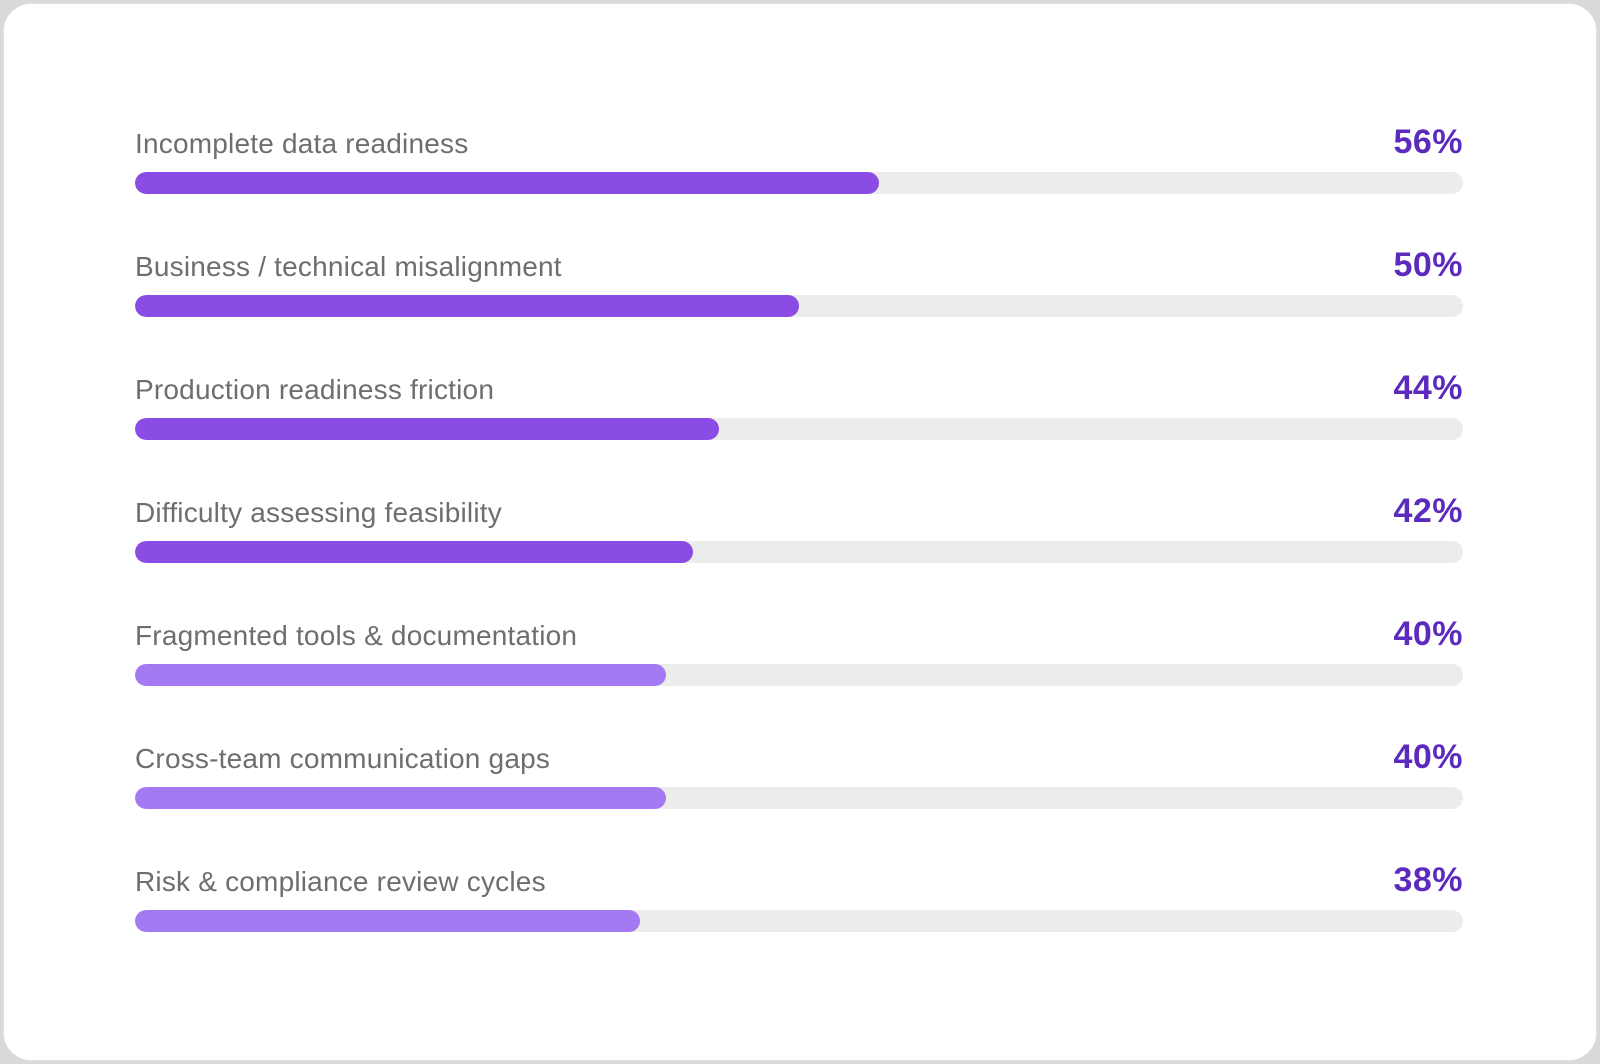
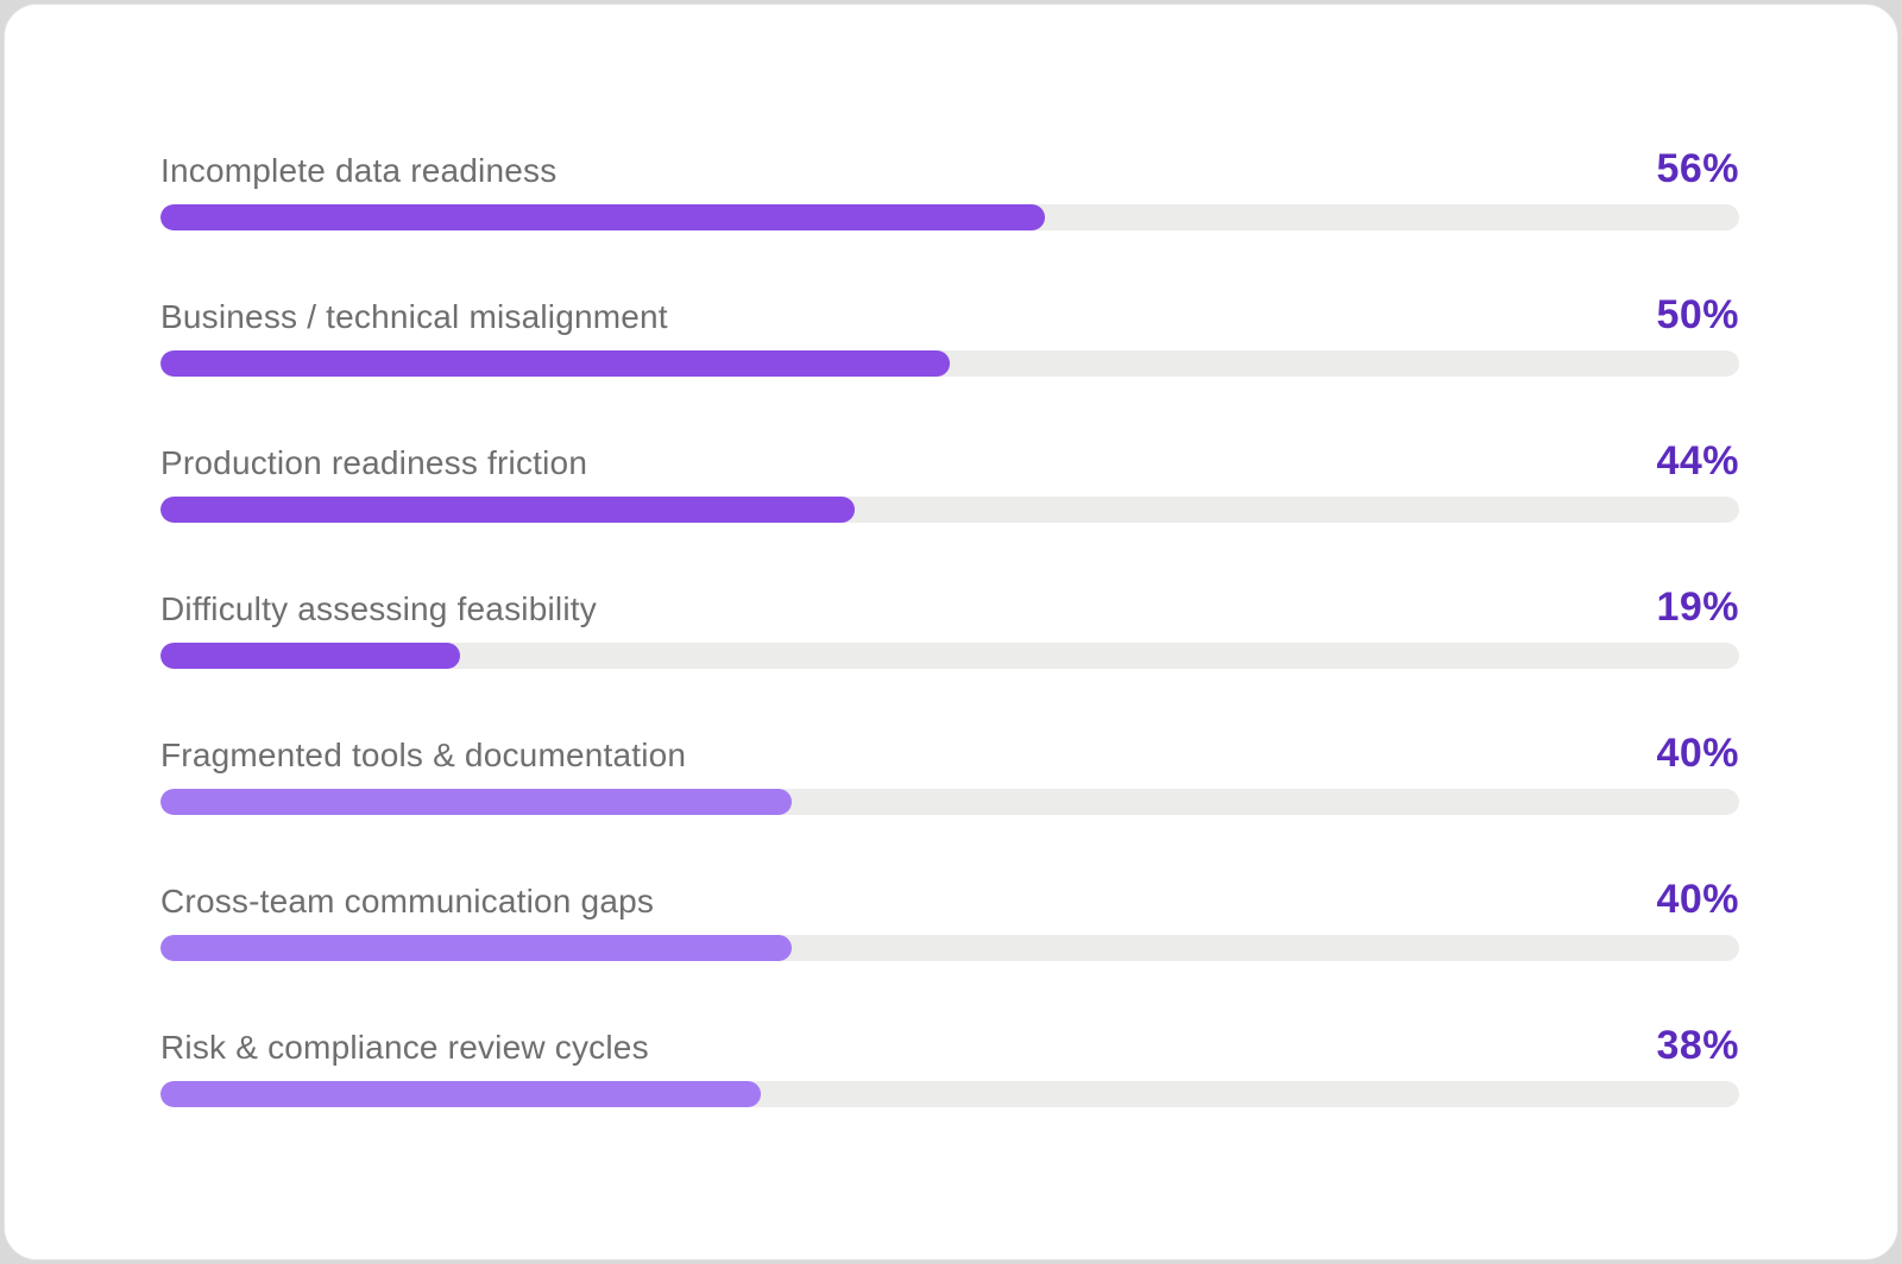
Difficulty assessing feasibility: 42% -> 19%
